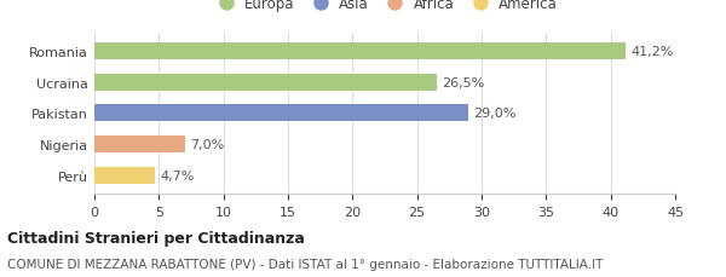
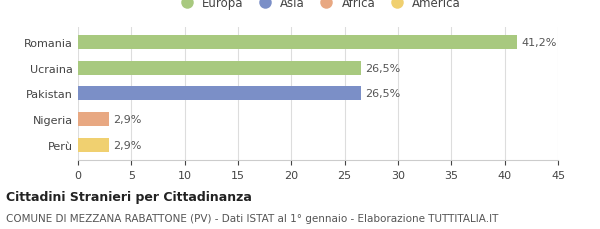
Pakistan: 29,0% -> 26,5%
Nigeria: 7,0% -> 2,9%
Perù: 4,7% -> 2,9%
